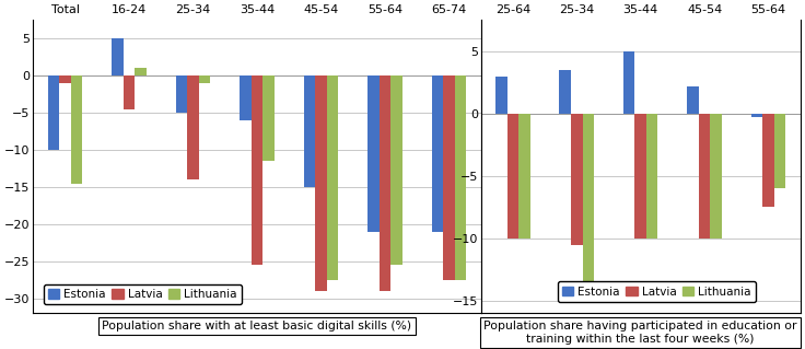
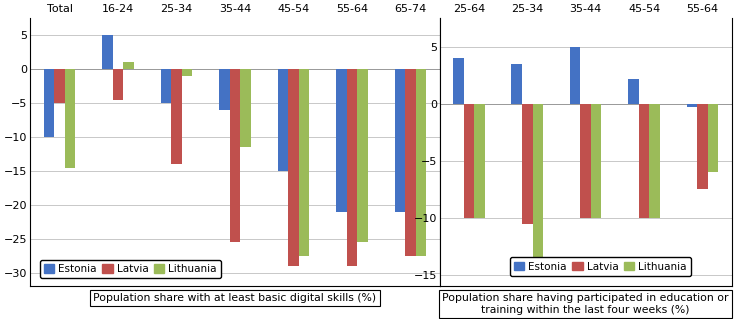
Latvia/Total: -1.0 -> -5.0
Estonia/25-64: 3.0 -> 4.0
